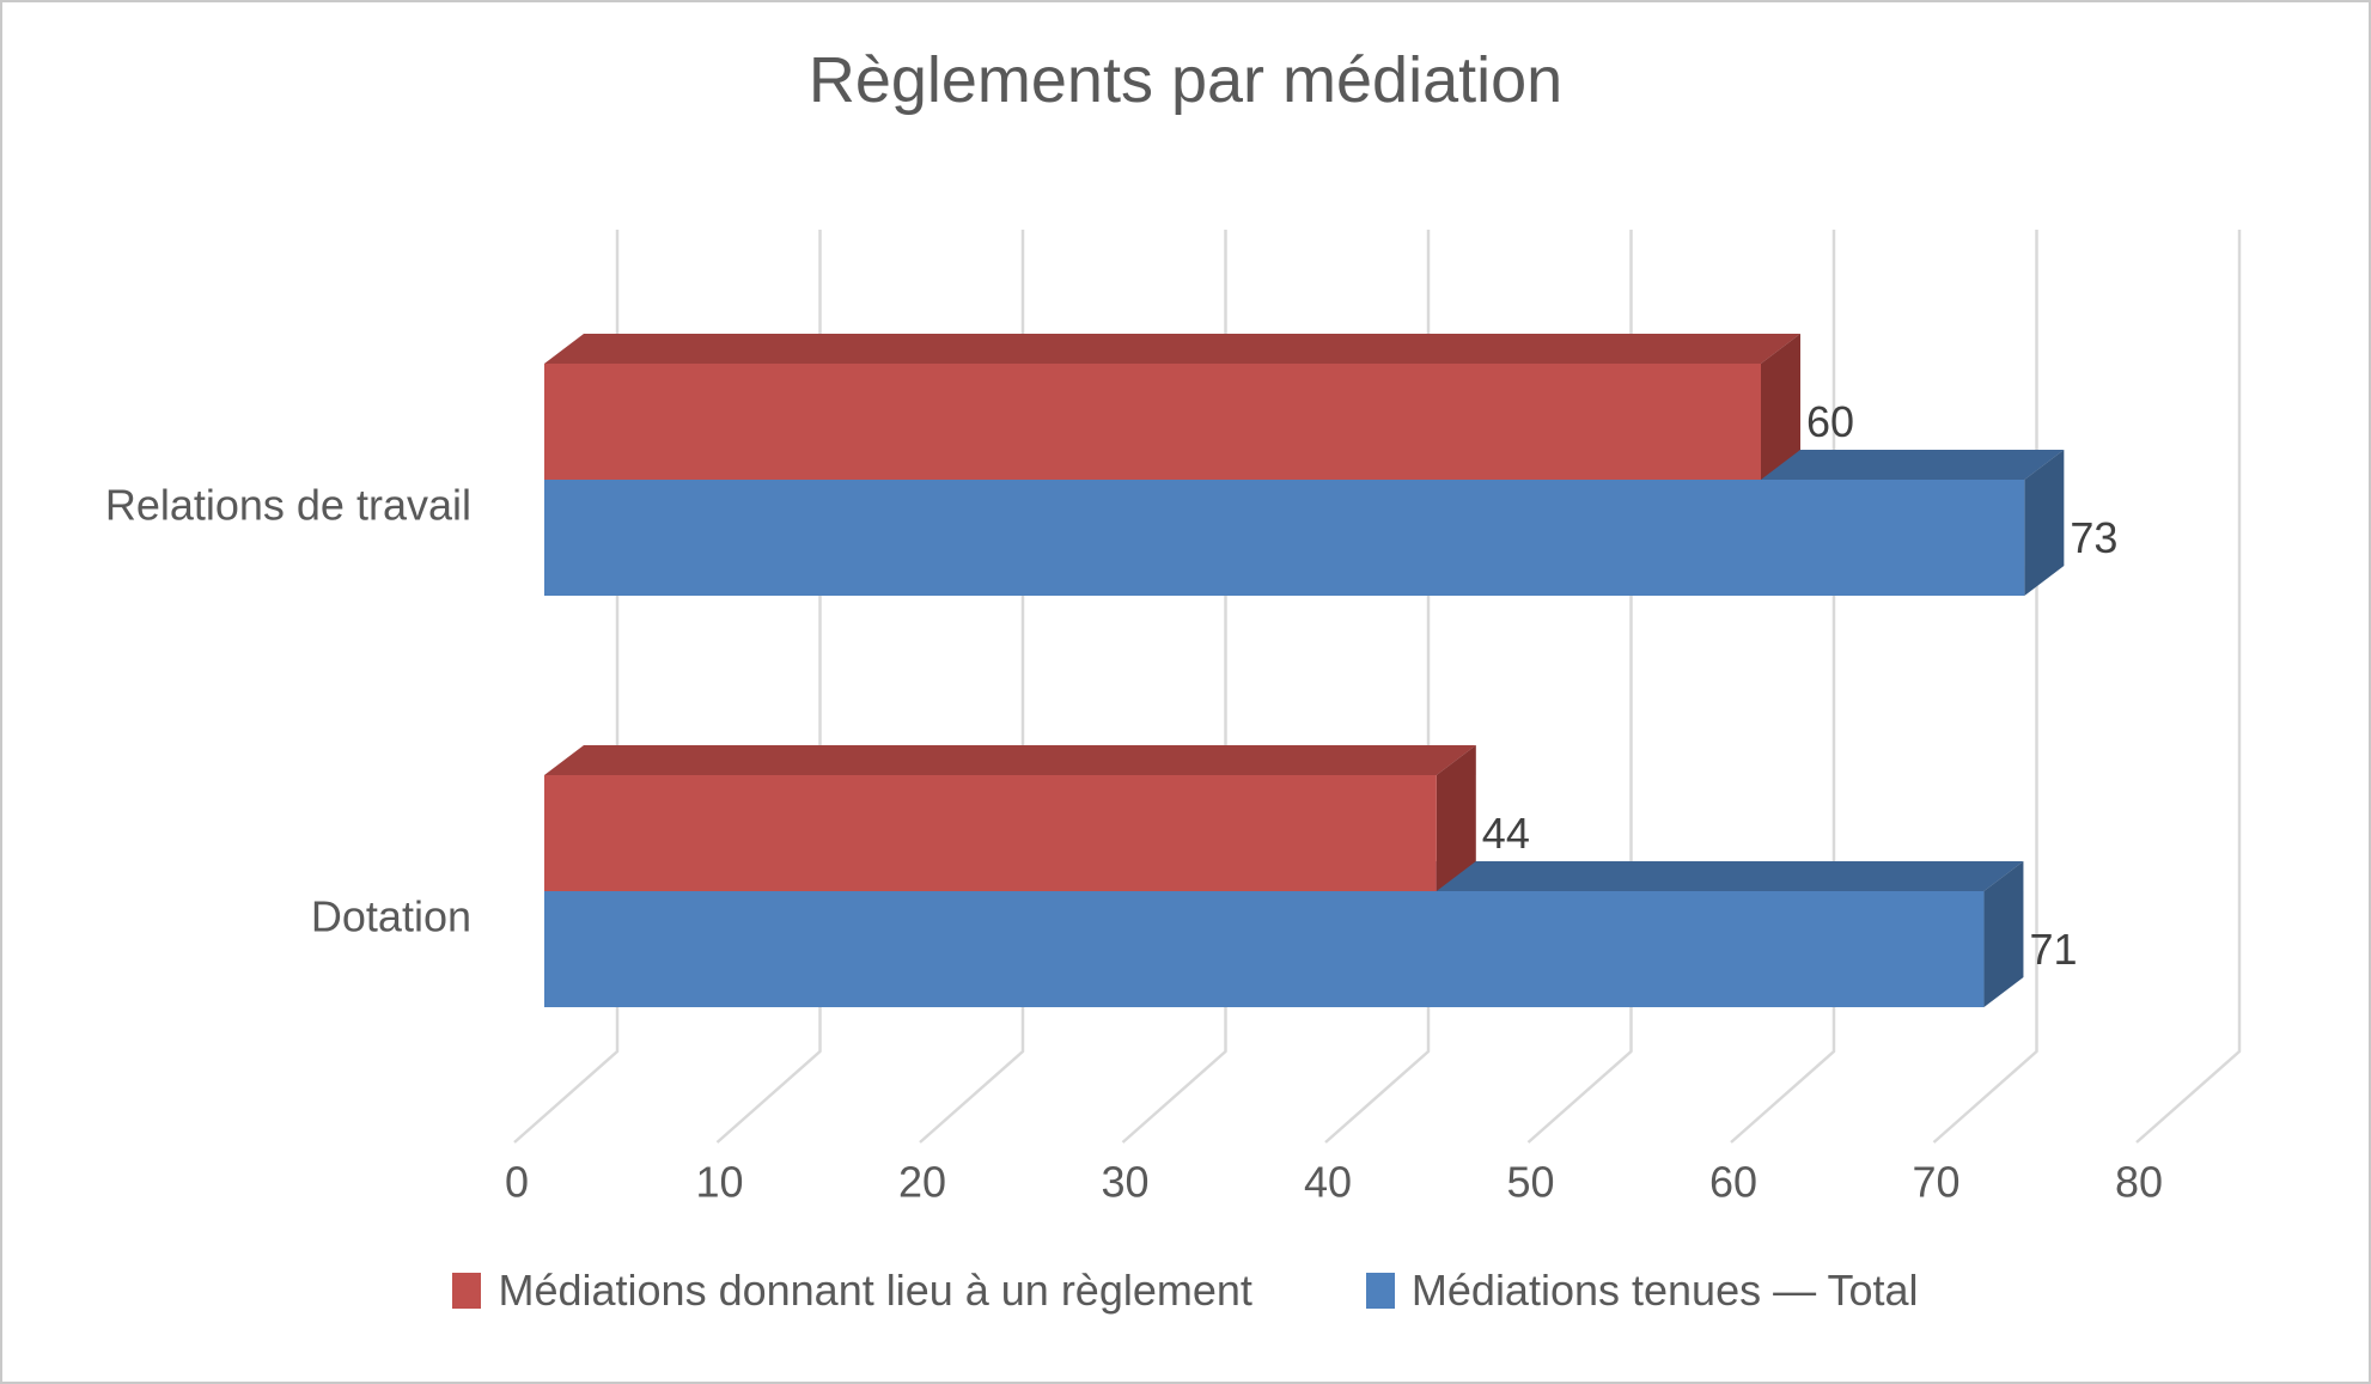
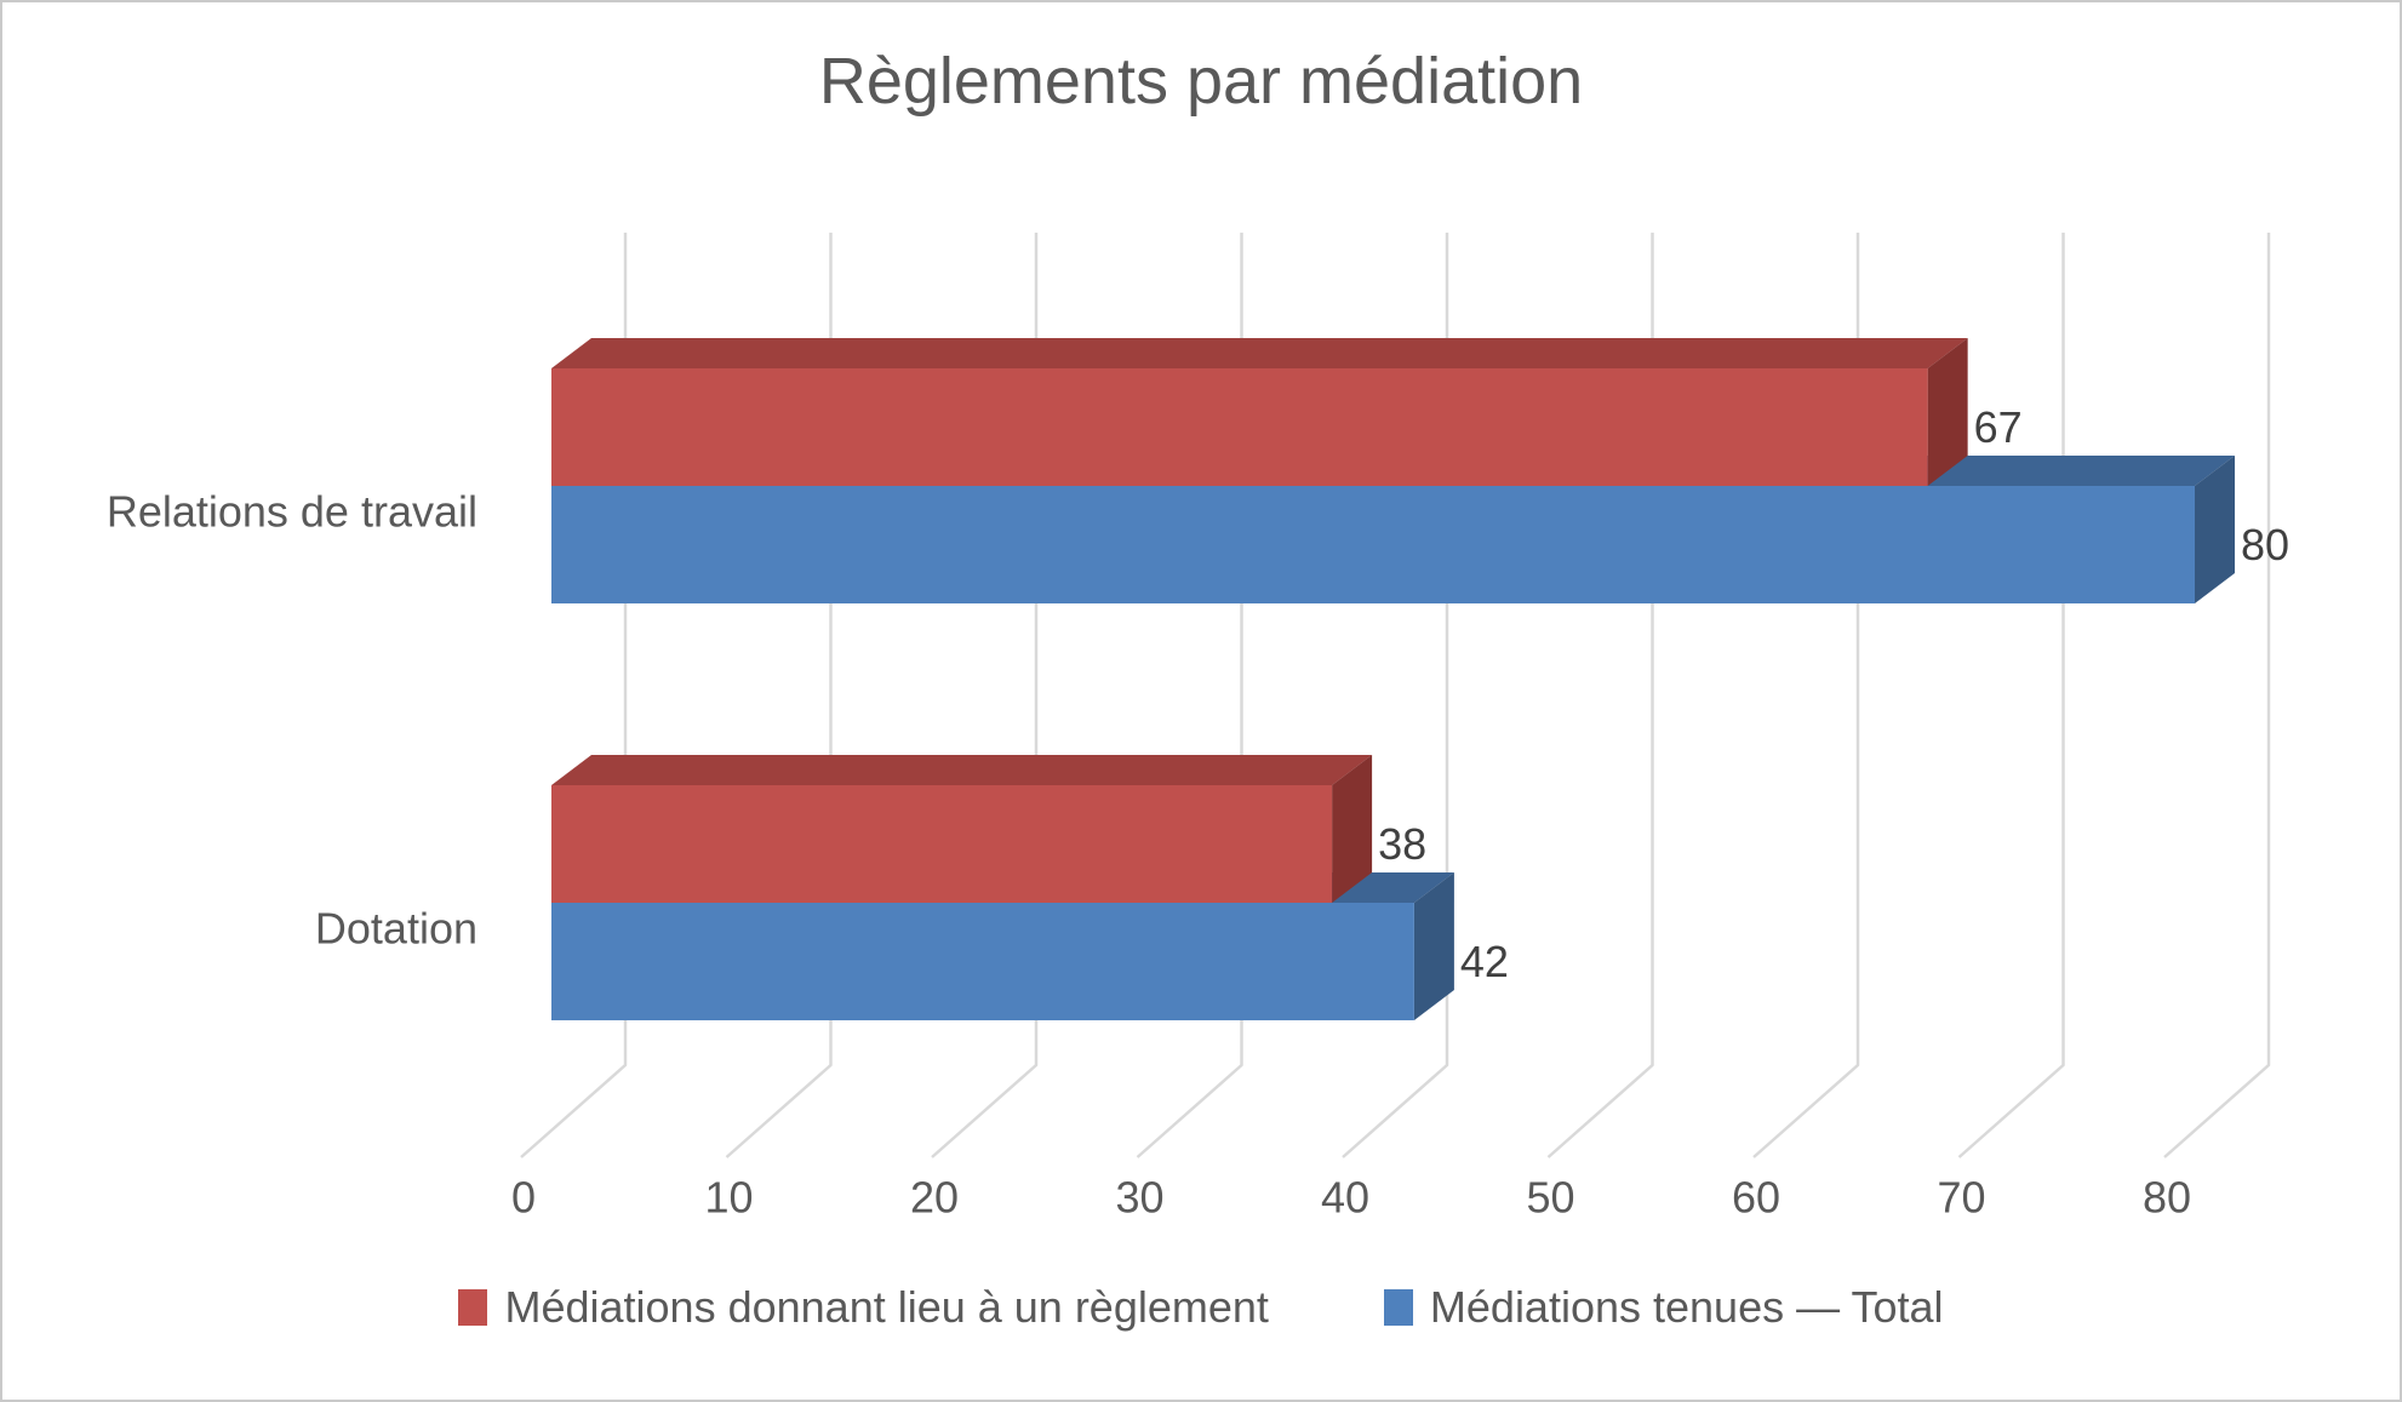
Médiations donnant lieu à un règlement/Relations de travail: 60 -> 67
Médiations tenues — Total/Relations de travail: 73 -> 80
Médiations donnant lieu à un règlement/Dotation: 44 -> 38
Médiations tenues — Total/Dotation: 71 -> 42
